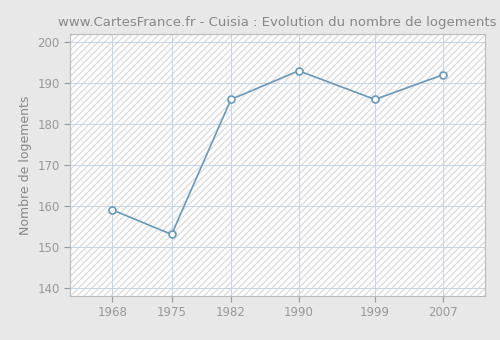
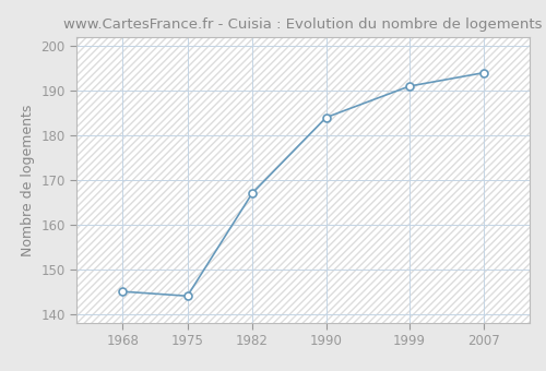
1968: 159 -> 145
1975: 153 -> 144
1982: 186 -> 167
1990: 193 -> 184
1999: 186 -> 191
2007: 192 -> 194
